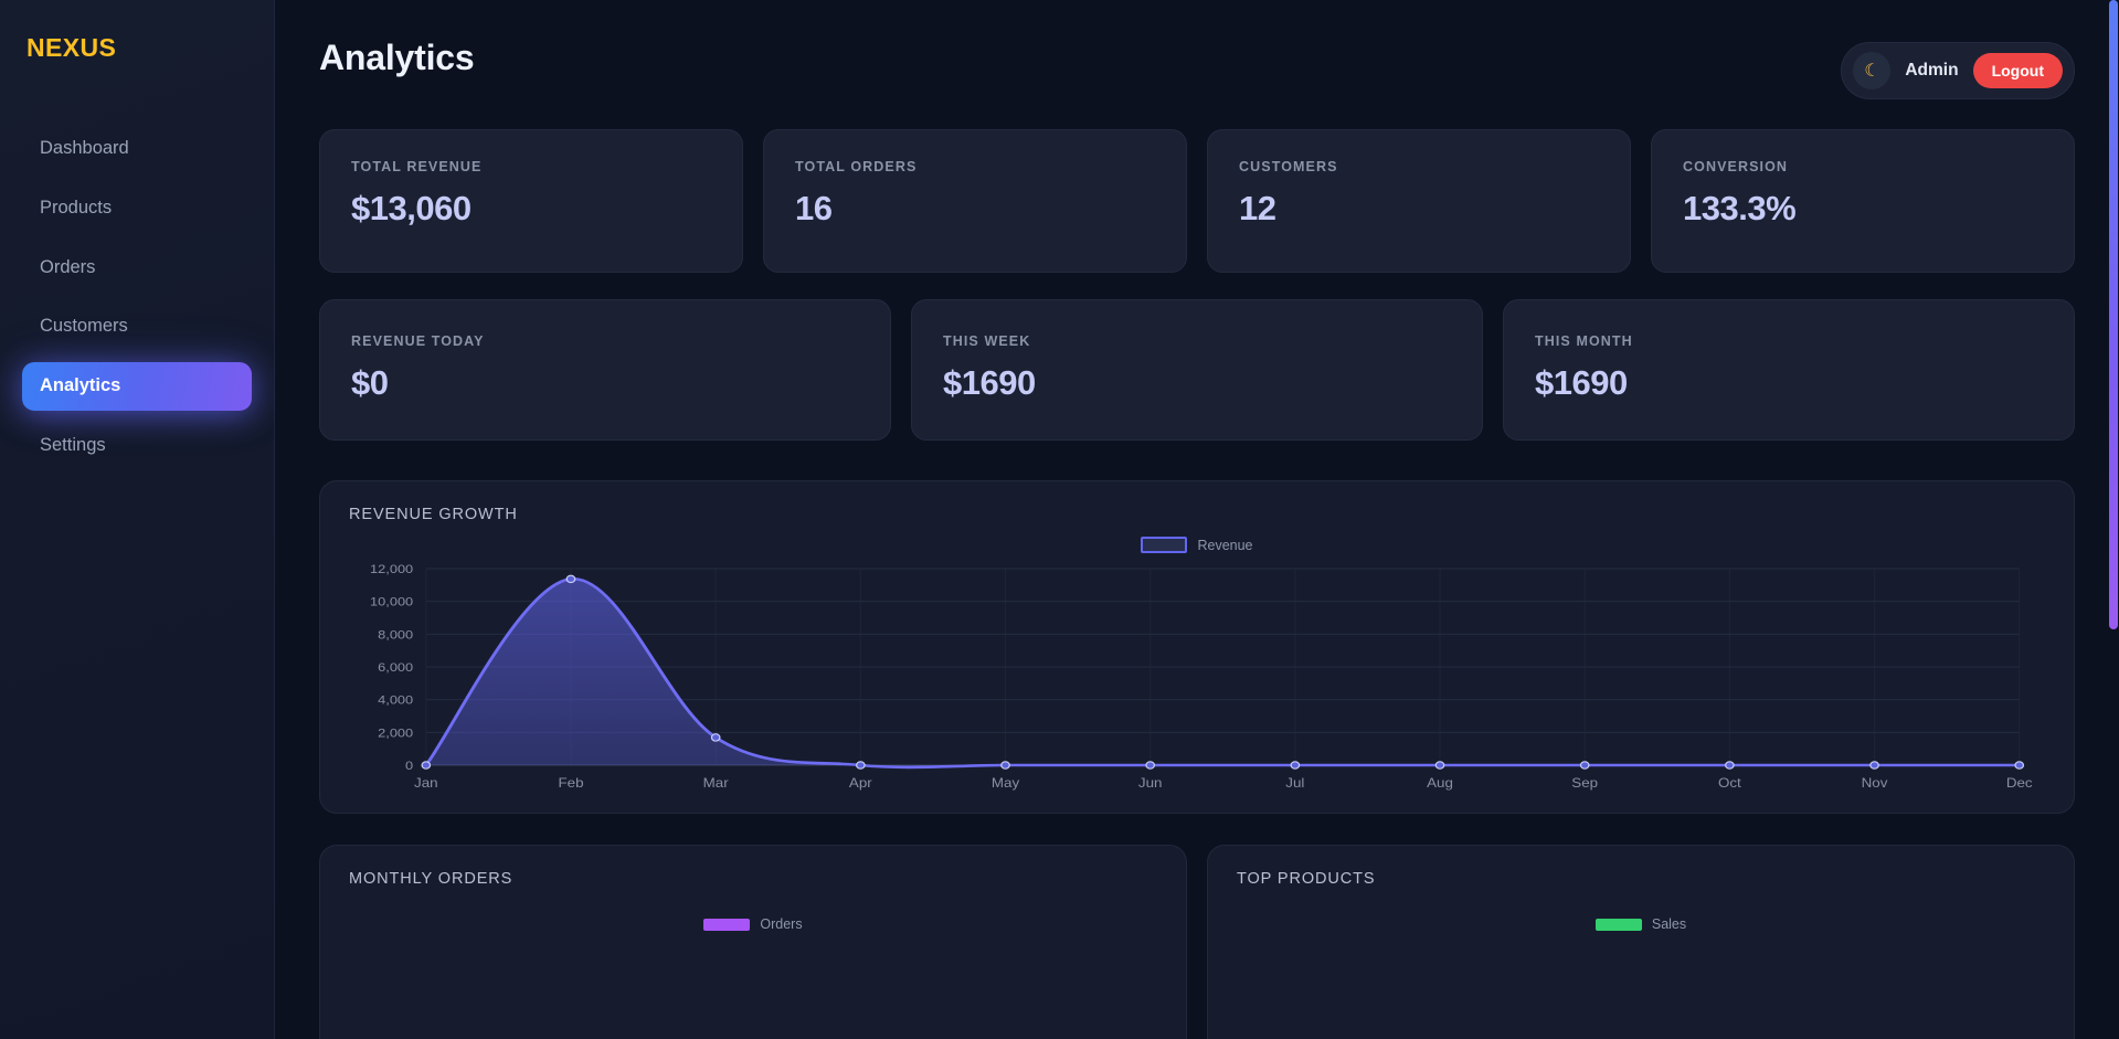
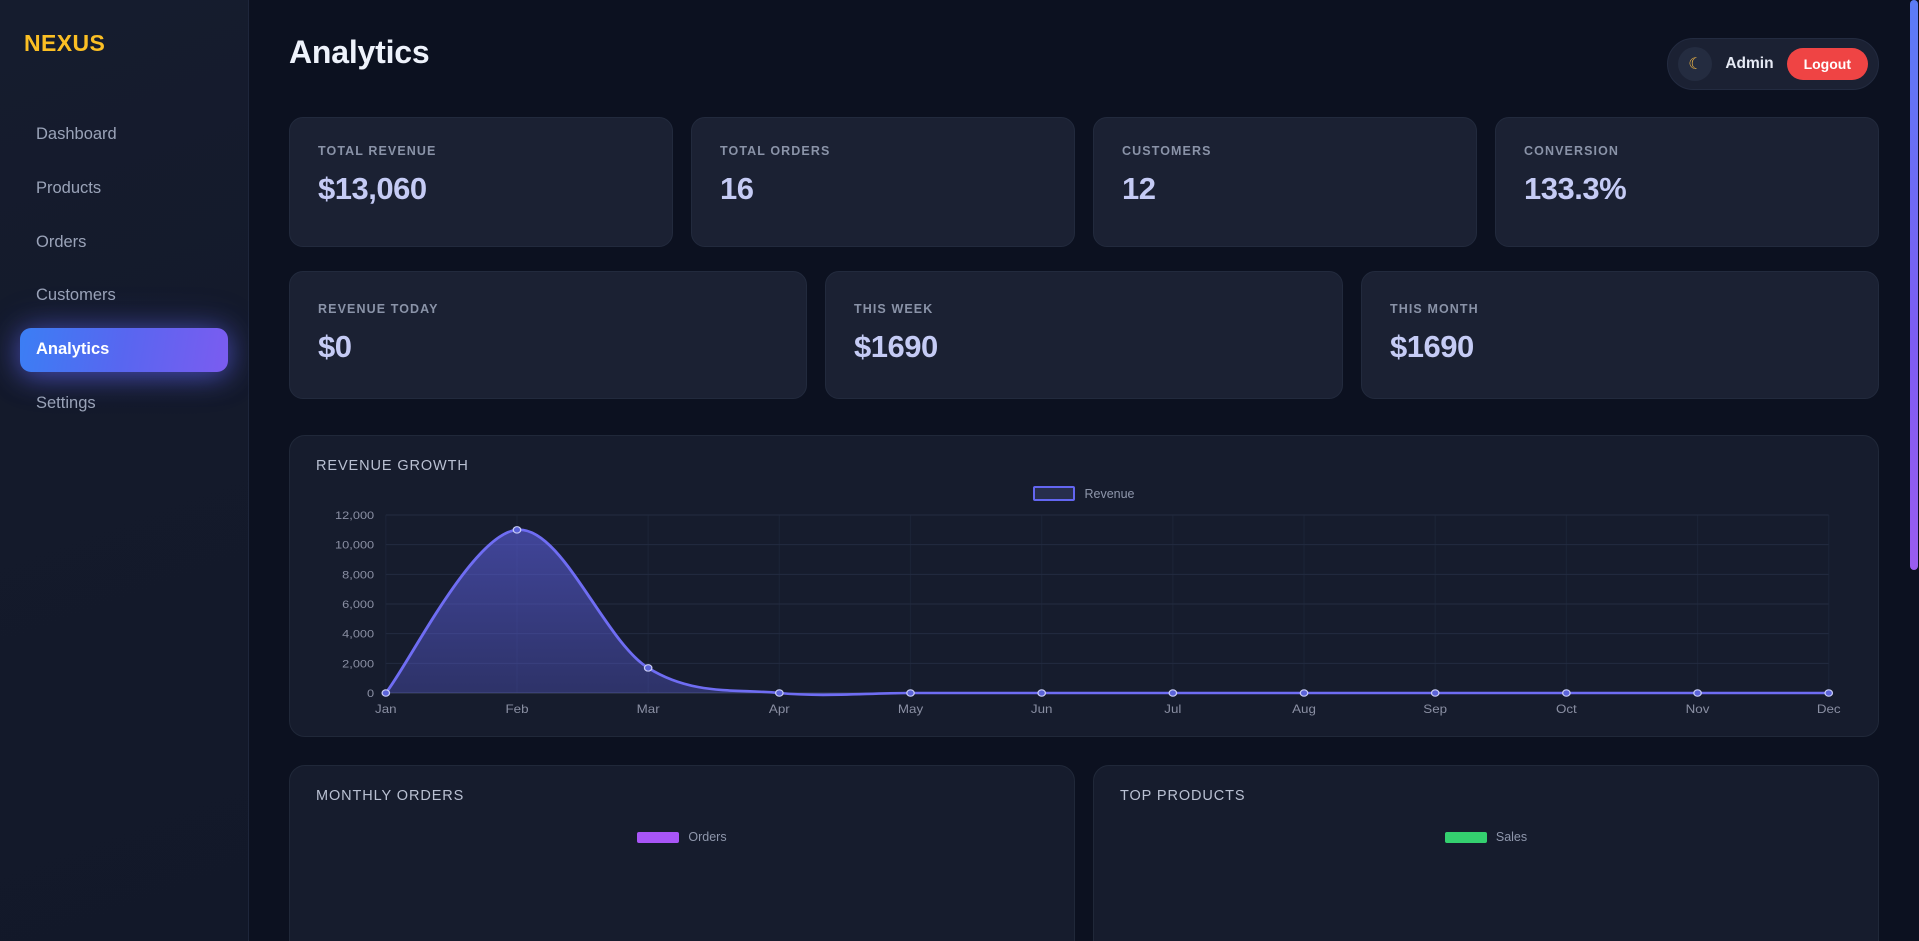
Feb: 11400 -> 11000
